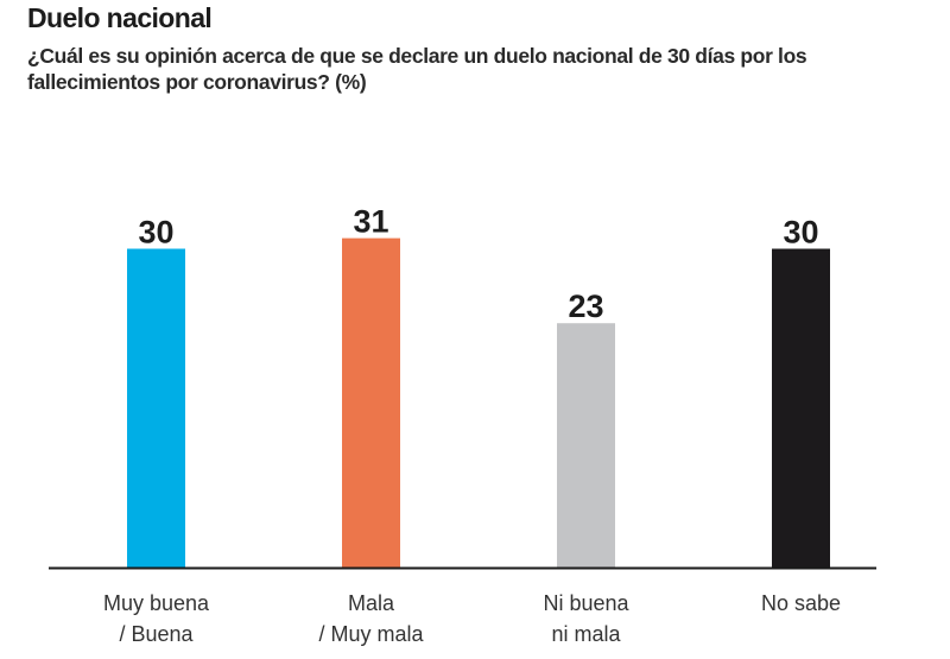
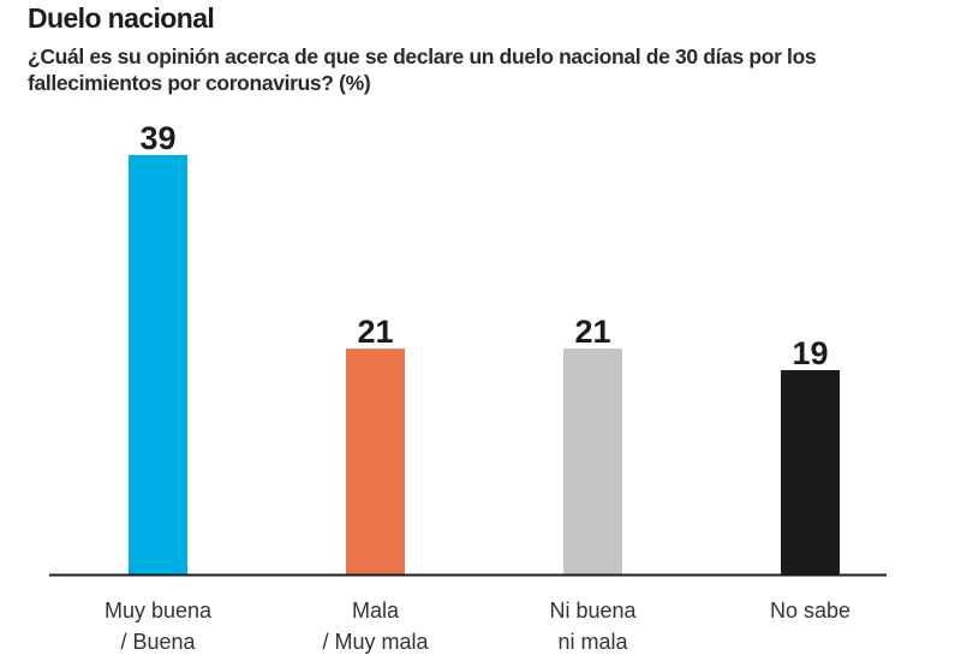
Muy buena / Buena: 30 -> 39
Mala / Muy mala: 31 -> 21
Ni buena ni mala: 23 -> 21
No sabe: 30 -> 19
